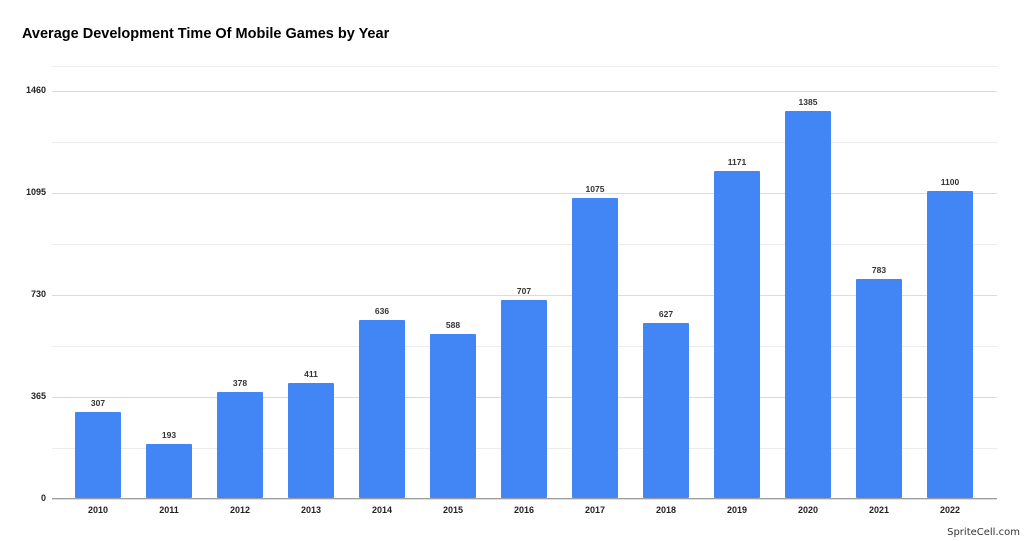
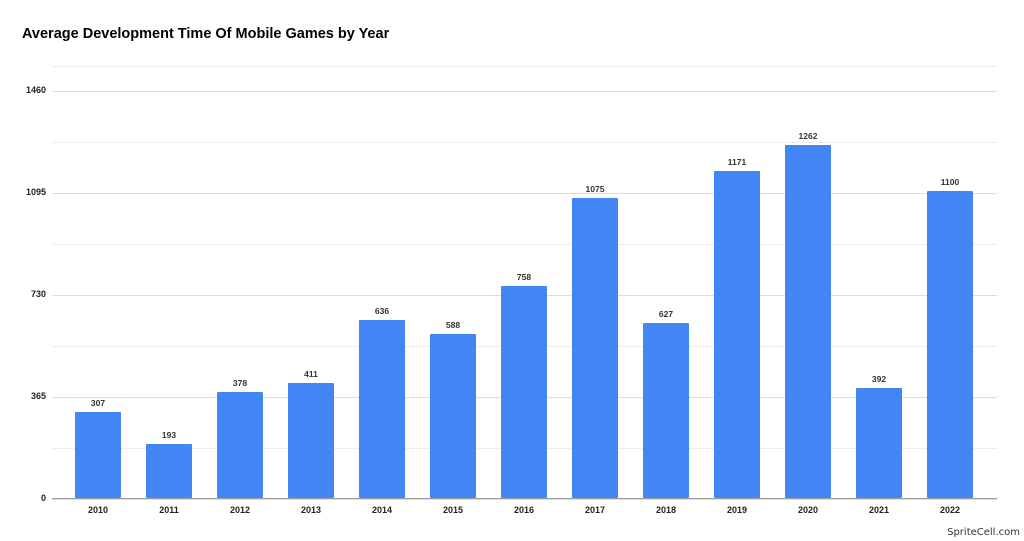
2016: 707 -> 758
2020: 1385 -> 1262
2021: 783 -> 392
